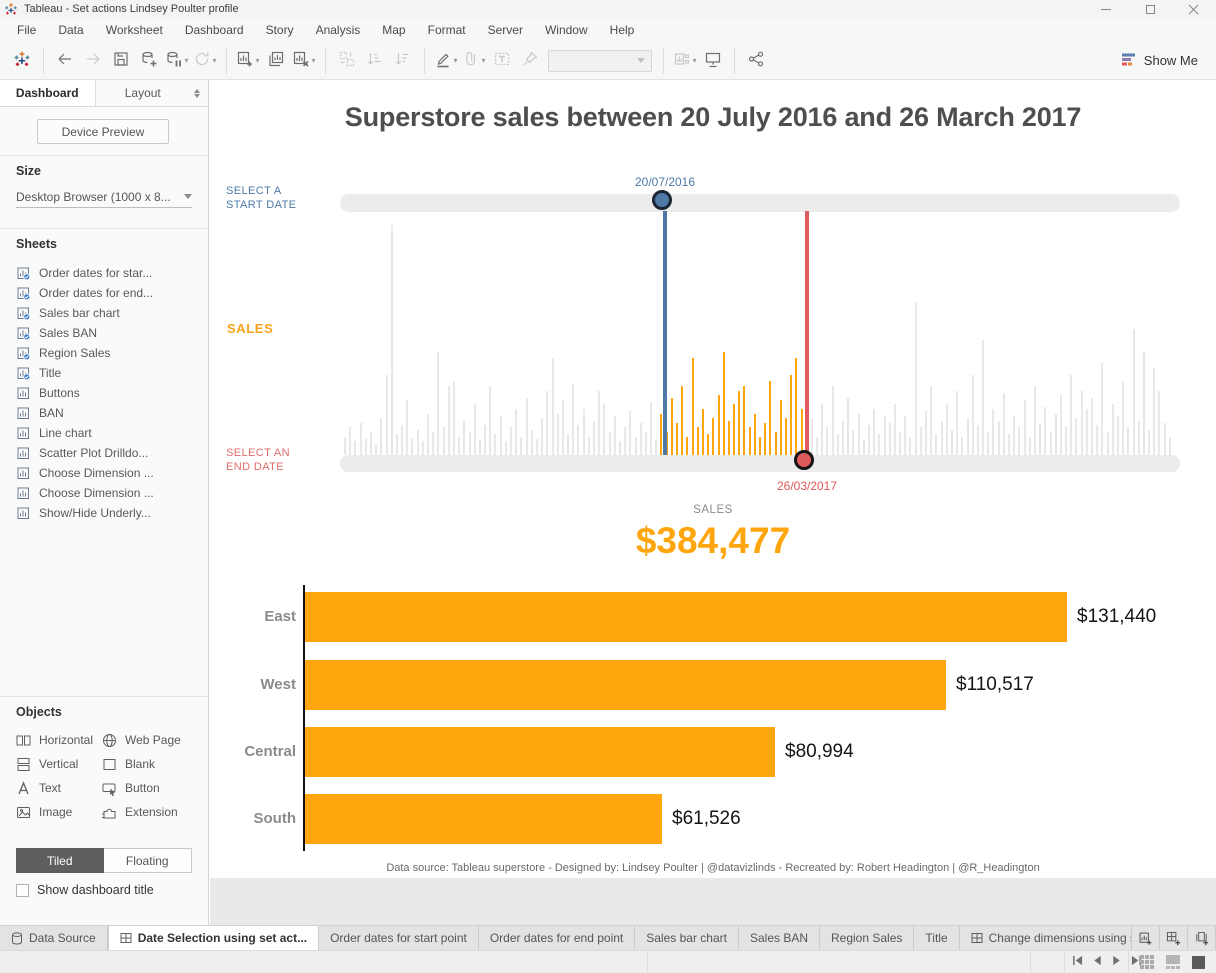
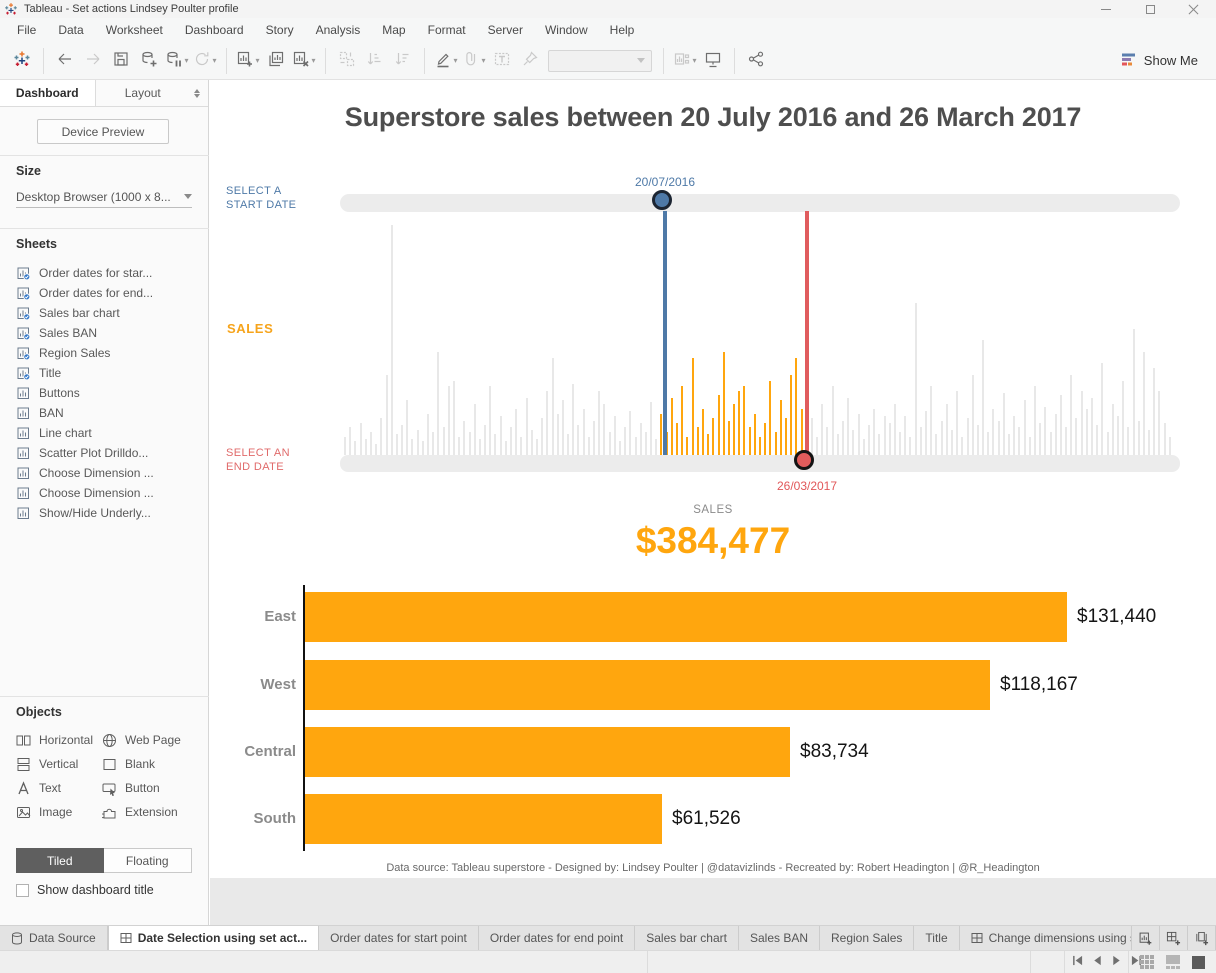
Region Sales/West: $110,517 -> $118,167
Region Sales/Central: $80,994 -> $83,734
